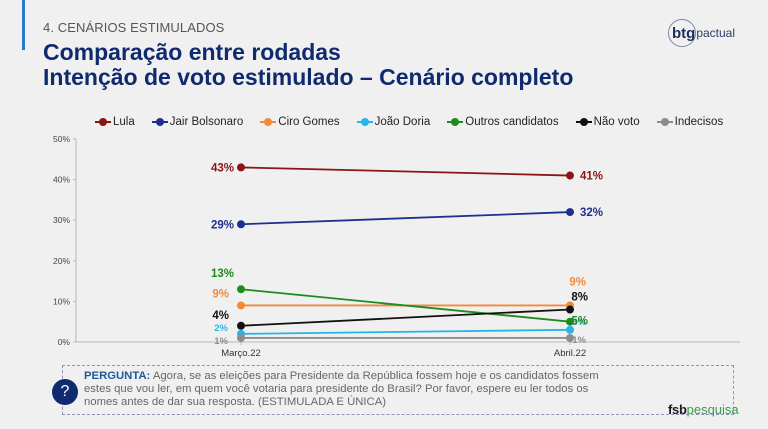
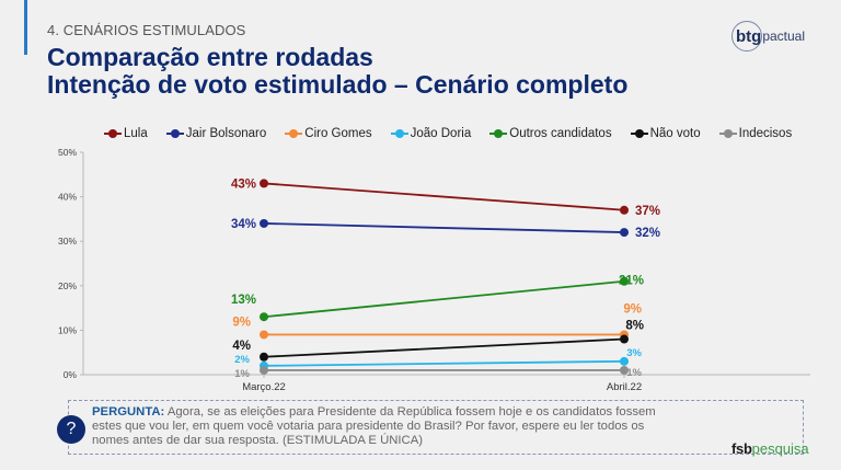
Jair Bolsonaro/Março.22: 29% -> 34%
Lula/Abril.22: 41% -> 37%
Outros candidatos/Abril.22: 5% -> 21%
